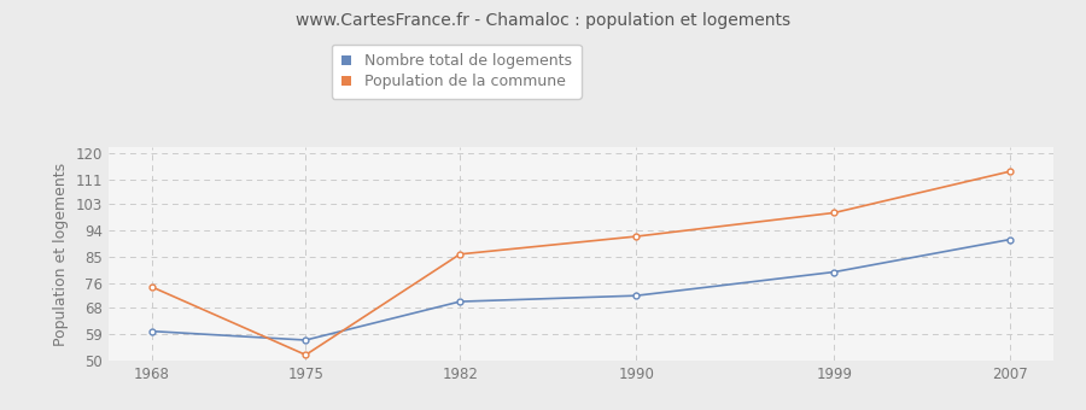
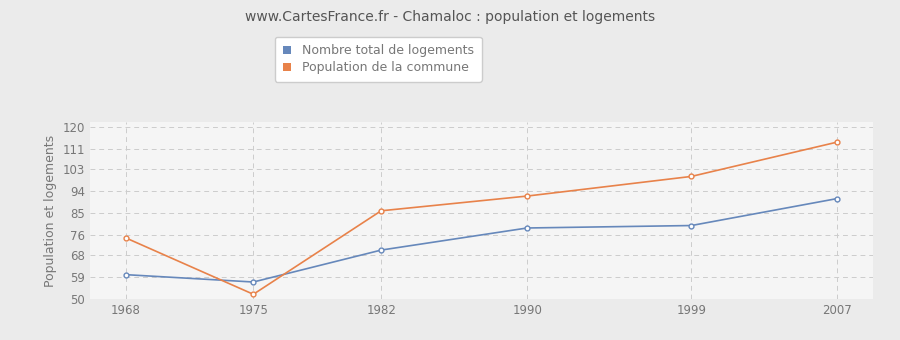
Nombre total de logements/1990: 72 -> 79
